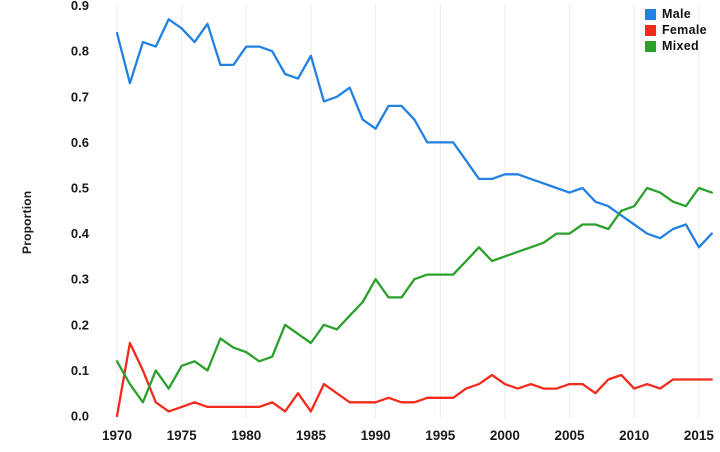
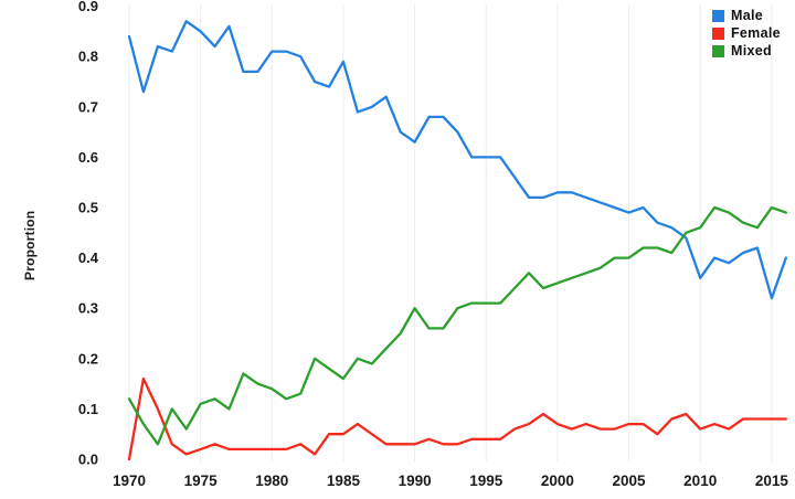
Female/1985: 0.01 -> 0.05
Male/2010: 0.42 -> 0.36
Male/2015: 0.37 -> 0.32
